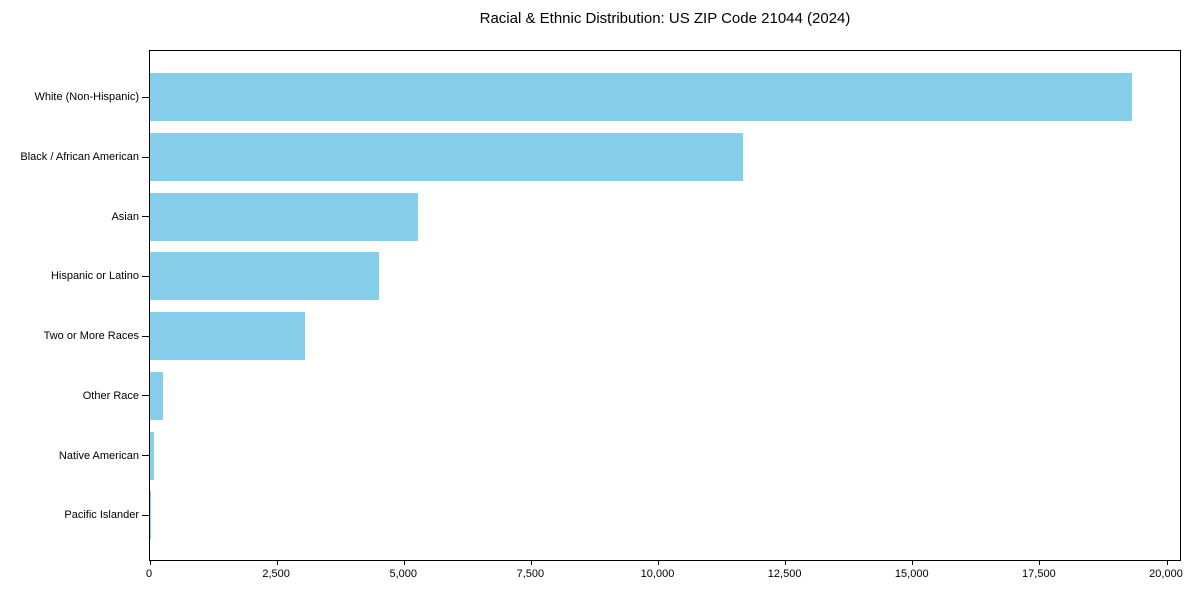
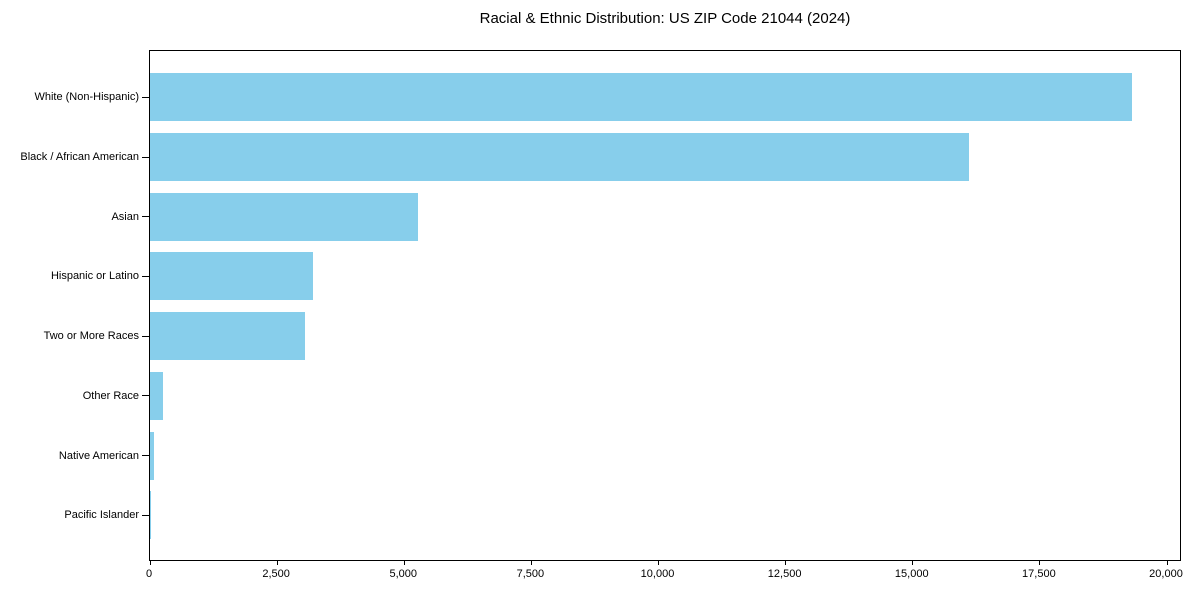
Black / African American: 11700 -> 16100
Hispanic or Latino: 4500 -> 3200
